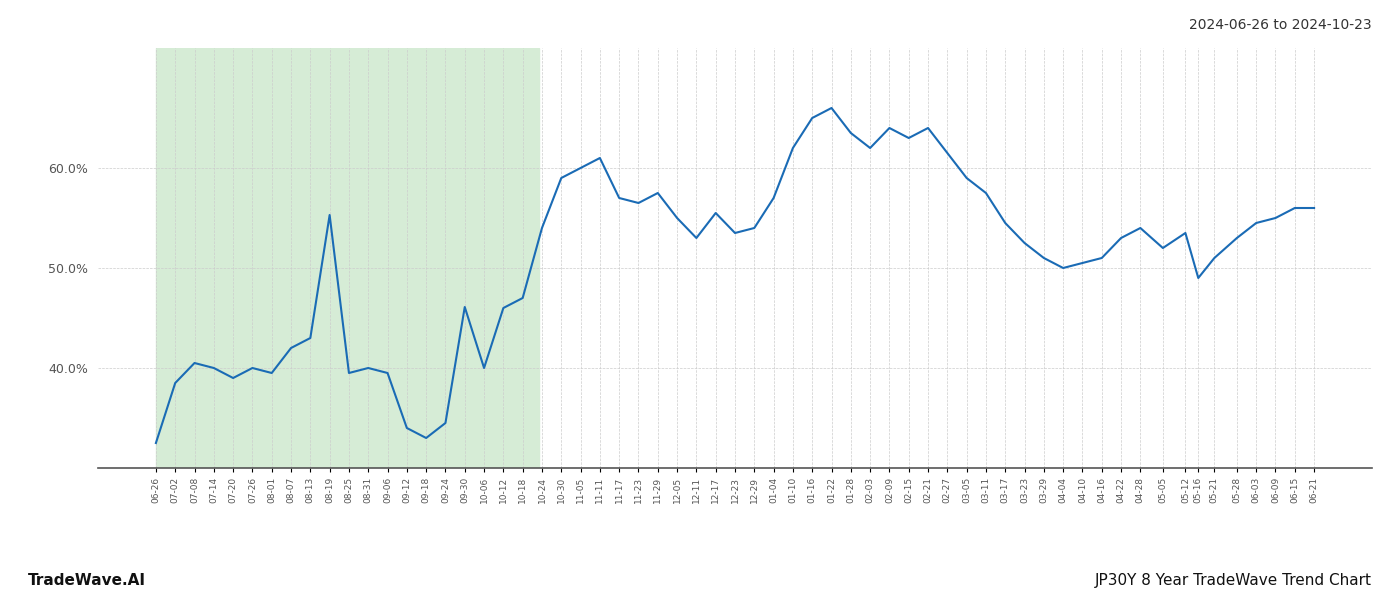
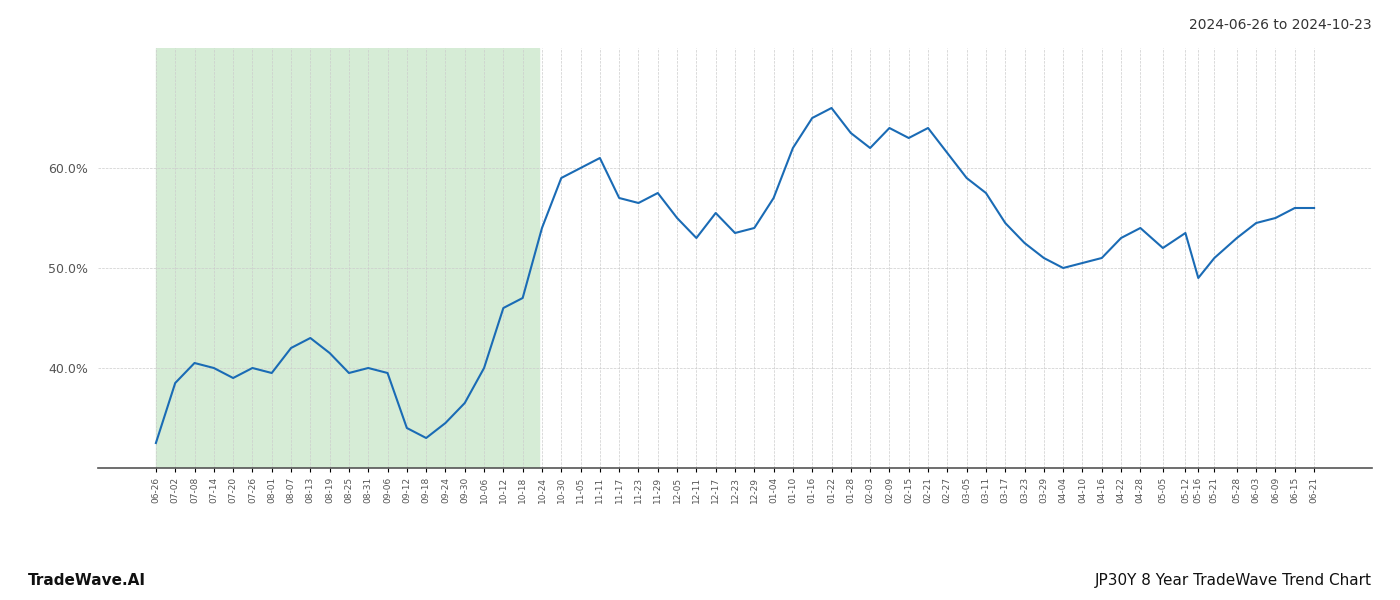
08-19: 55.3% -> 41.5%
09-30: 46.1% -> 36.5%
